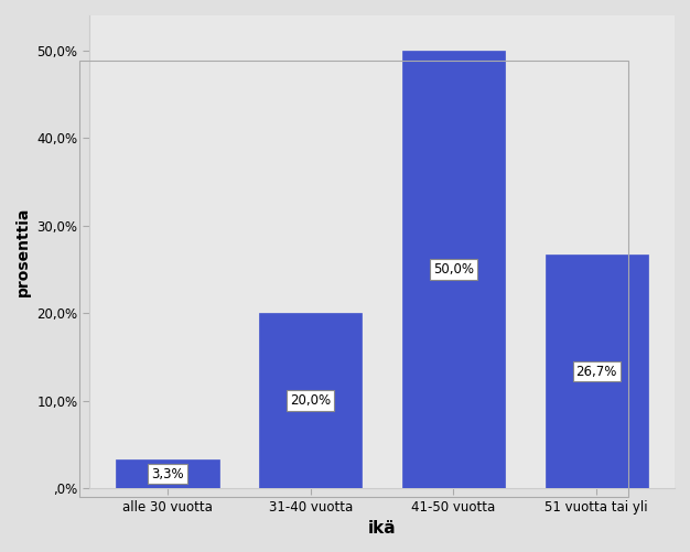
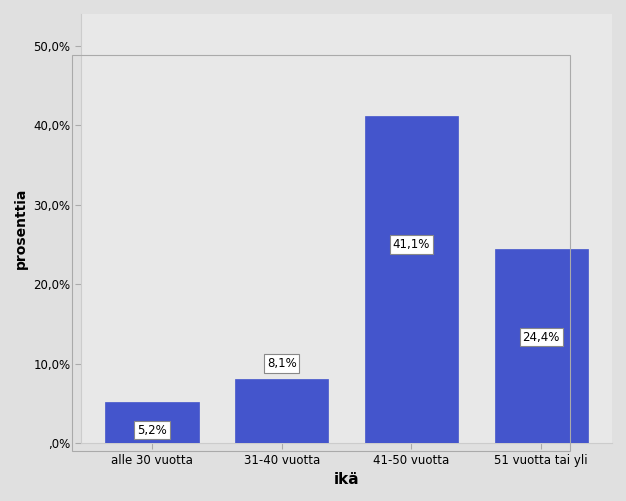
alle 30 vuotta: 3,3% -> 5,2%
31-40 vuotta: 20,0% -> 8,1%
41-50 vuotta: 50,0% -> 41,1%
51 vuotta tai yli: 26,7% -> 24,4%
